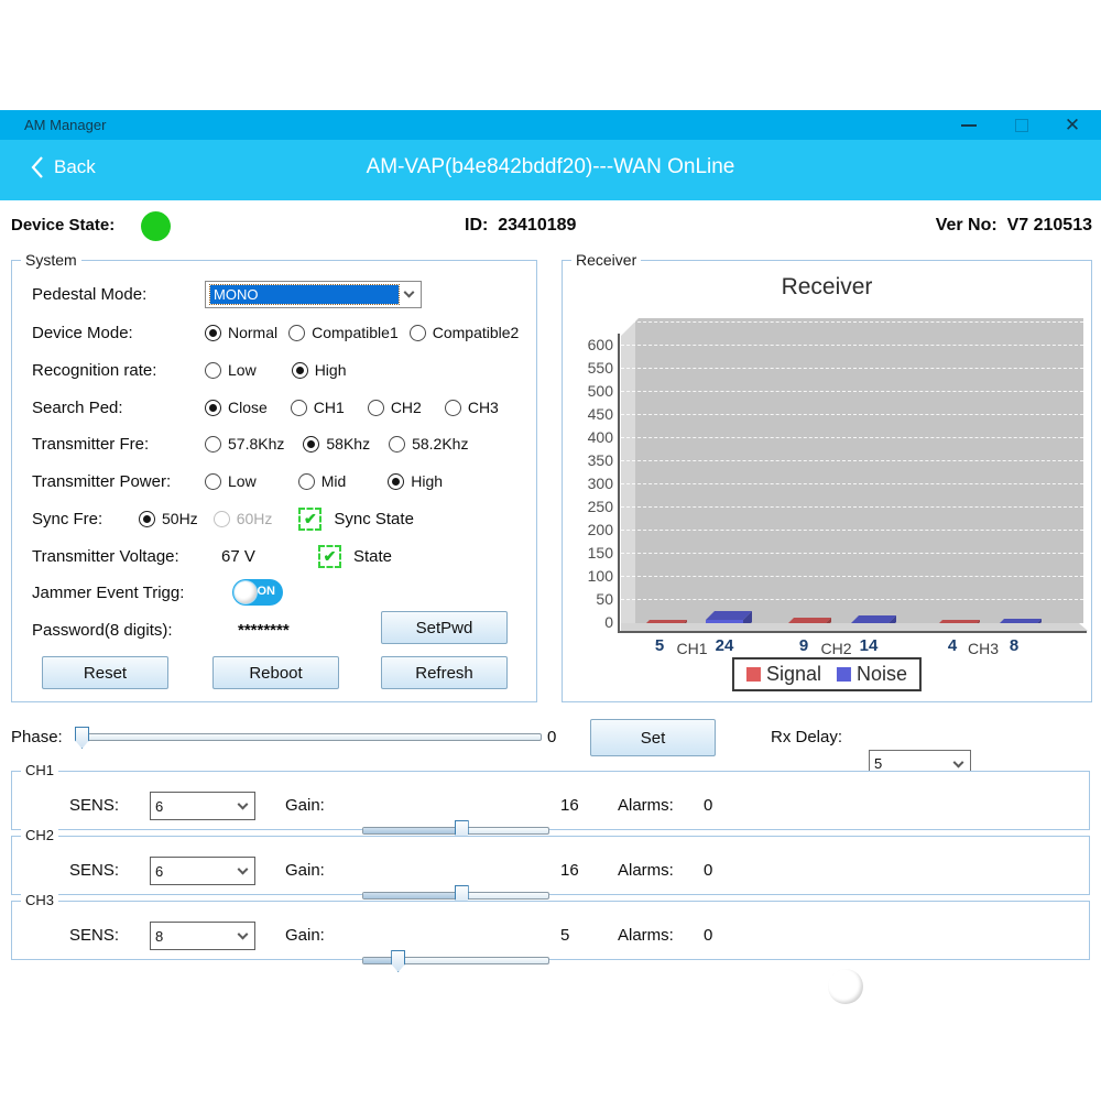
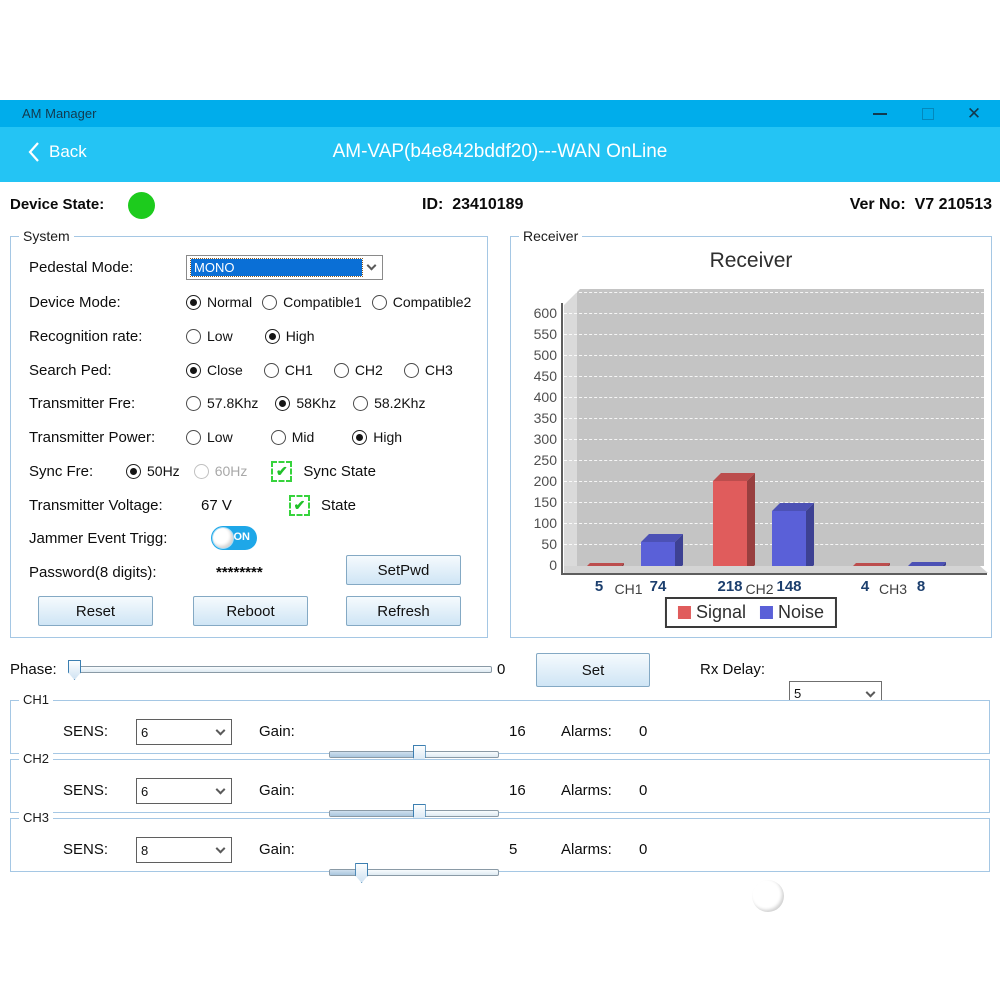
Noise/CH1: 24 -> 74
Signal/CH2: 9 -> 218
Noise/CH2: 14 -> 148
